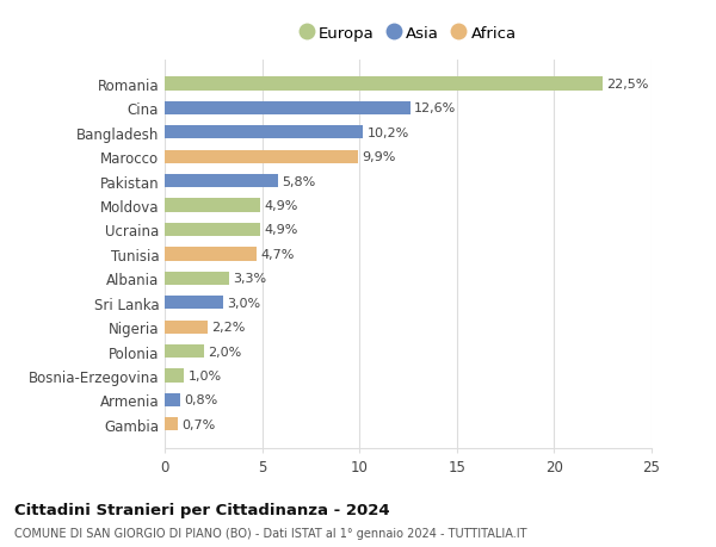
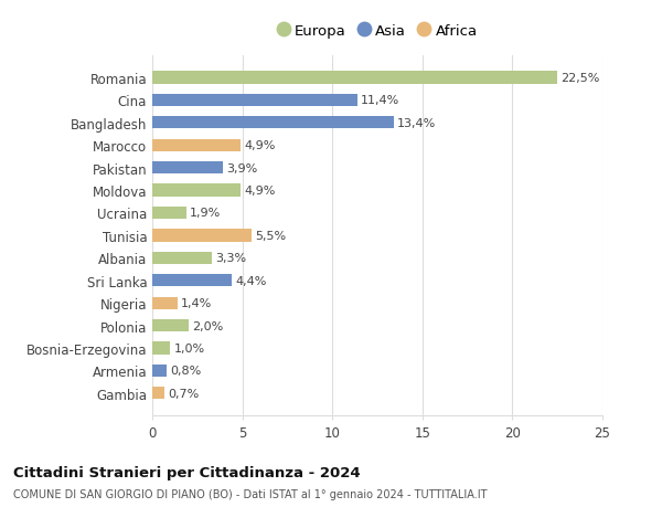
Cina: 12,6% -> 11,4%
Bangladesh: 10,2% -> 13,4%
Marocco: 9,9% -> 4,9%
Pakistan: 5,8% -> 3,9%
Ucraina: 4,9% -> 1,9%
Tunisia: 4,7% -> 5,5%
Sri Lanka: 3,0% -> 4,4%
Nigeria: 2,2% -> 1,4%
